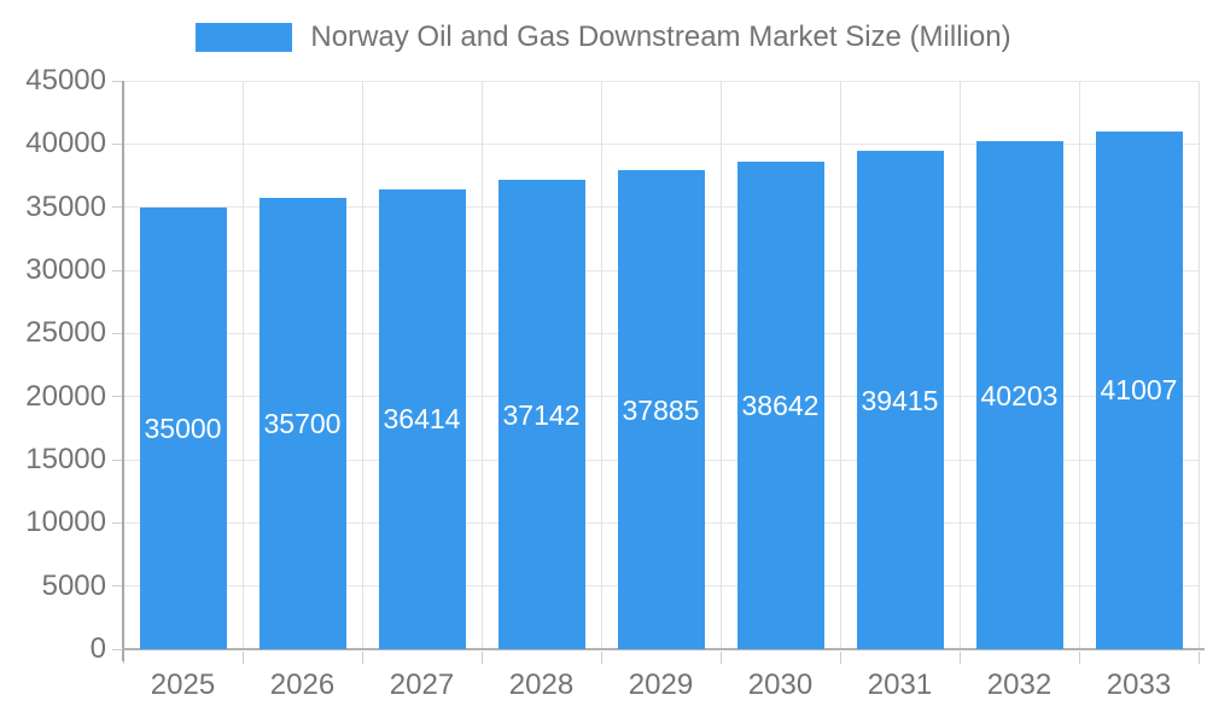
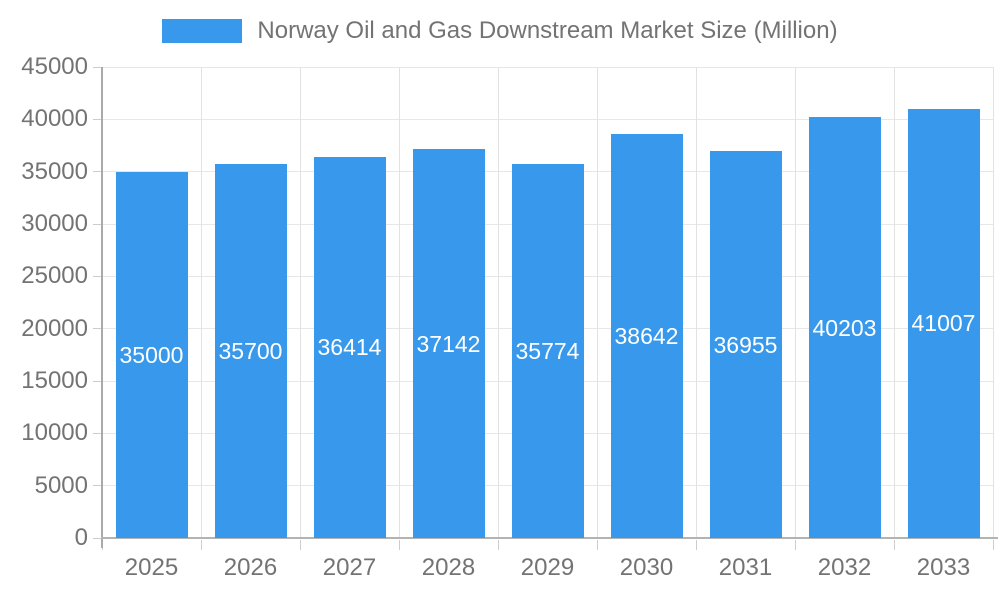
2029: 37885 -> 35774
2031: 39415 -> 36955
